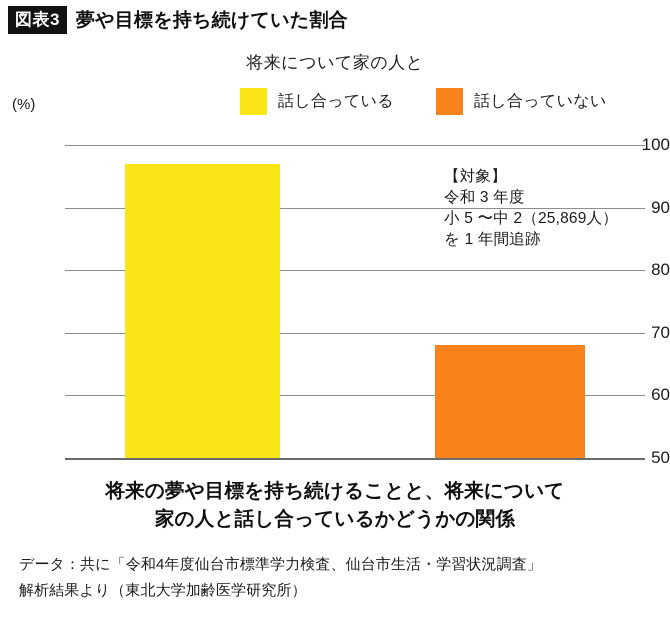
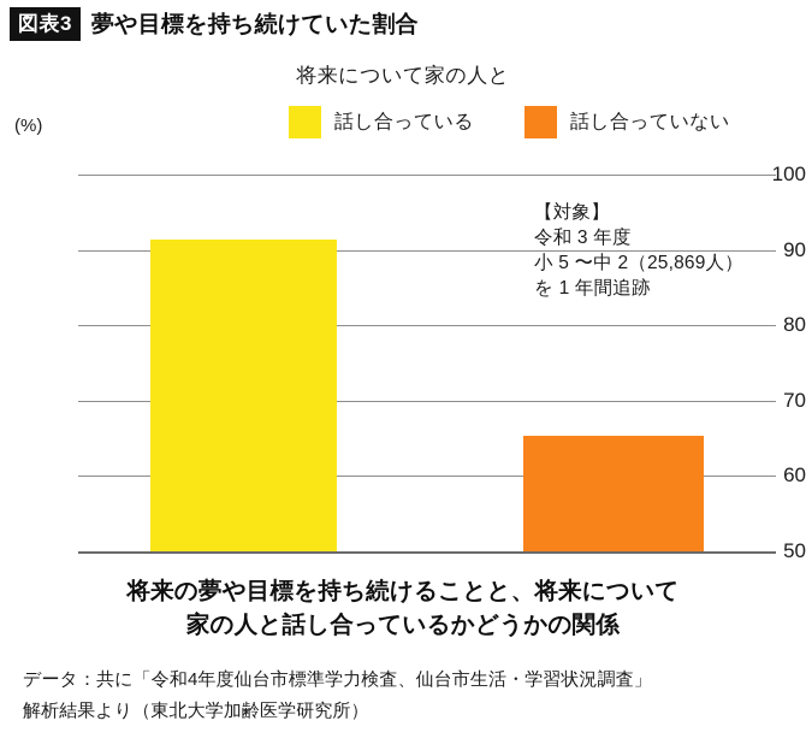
話し合っている: 97 -> 91
話し合っていない: 68 -> 65
